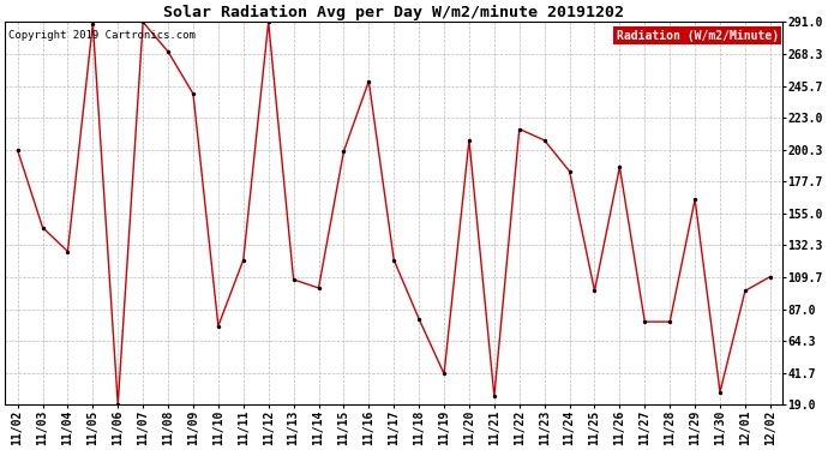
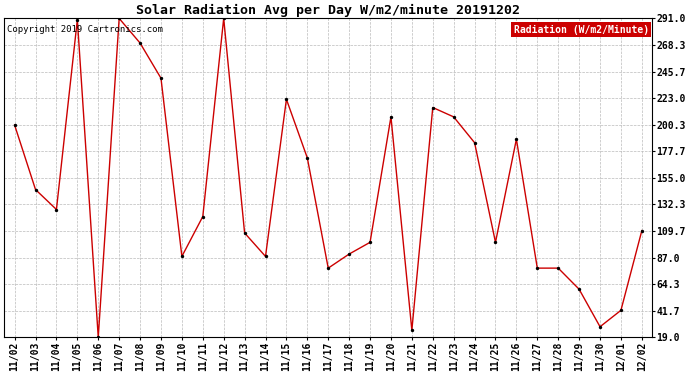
11/10: 75 -> 88
11/14: 102 -> 88
11/15: 199 -> 222
11/16: 249 -> 172
11/17: 122 -> 78
11/18: 80 -> 90
11/19: 41 -> 100
11/29: 165 -> 60
12/01: 100 -> 42
